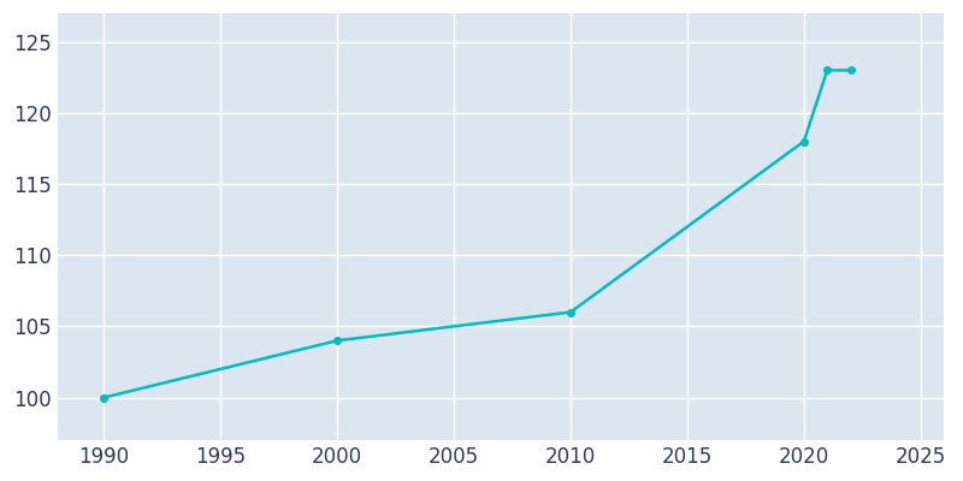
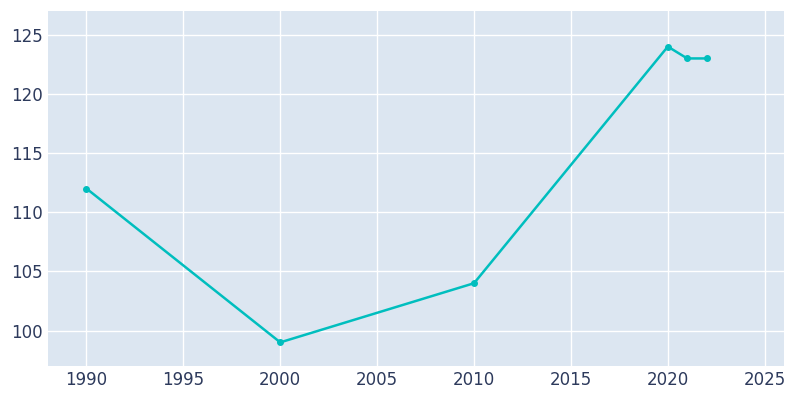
1990: 100 -> 112
2000: 104 -> 99
2010: 106 -> 104
2020: 118 -> 124
